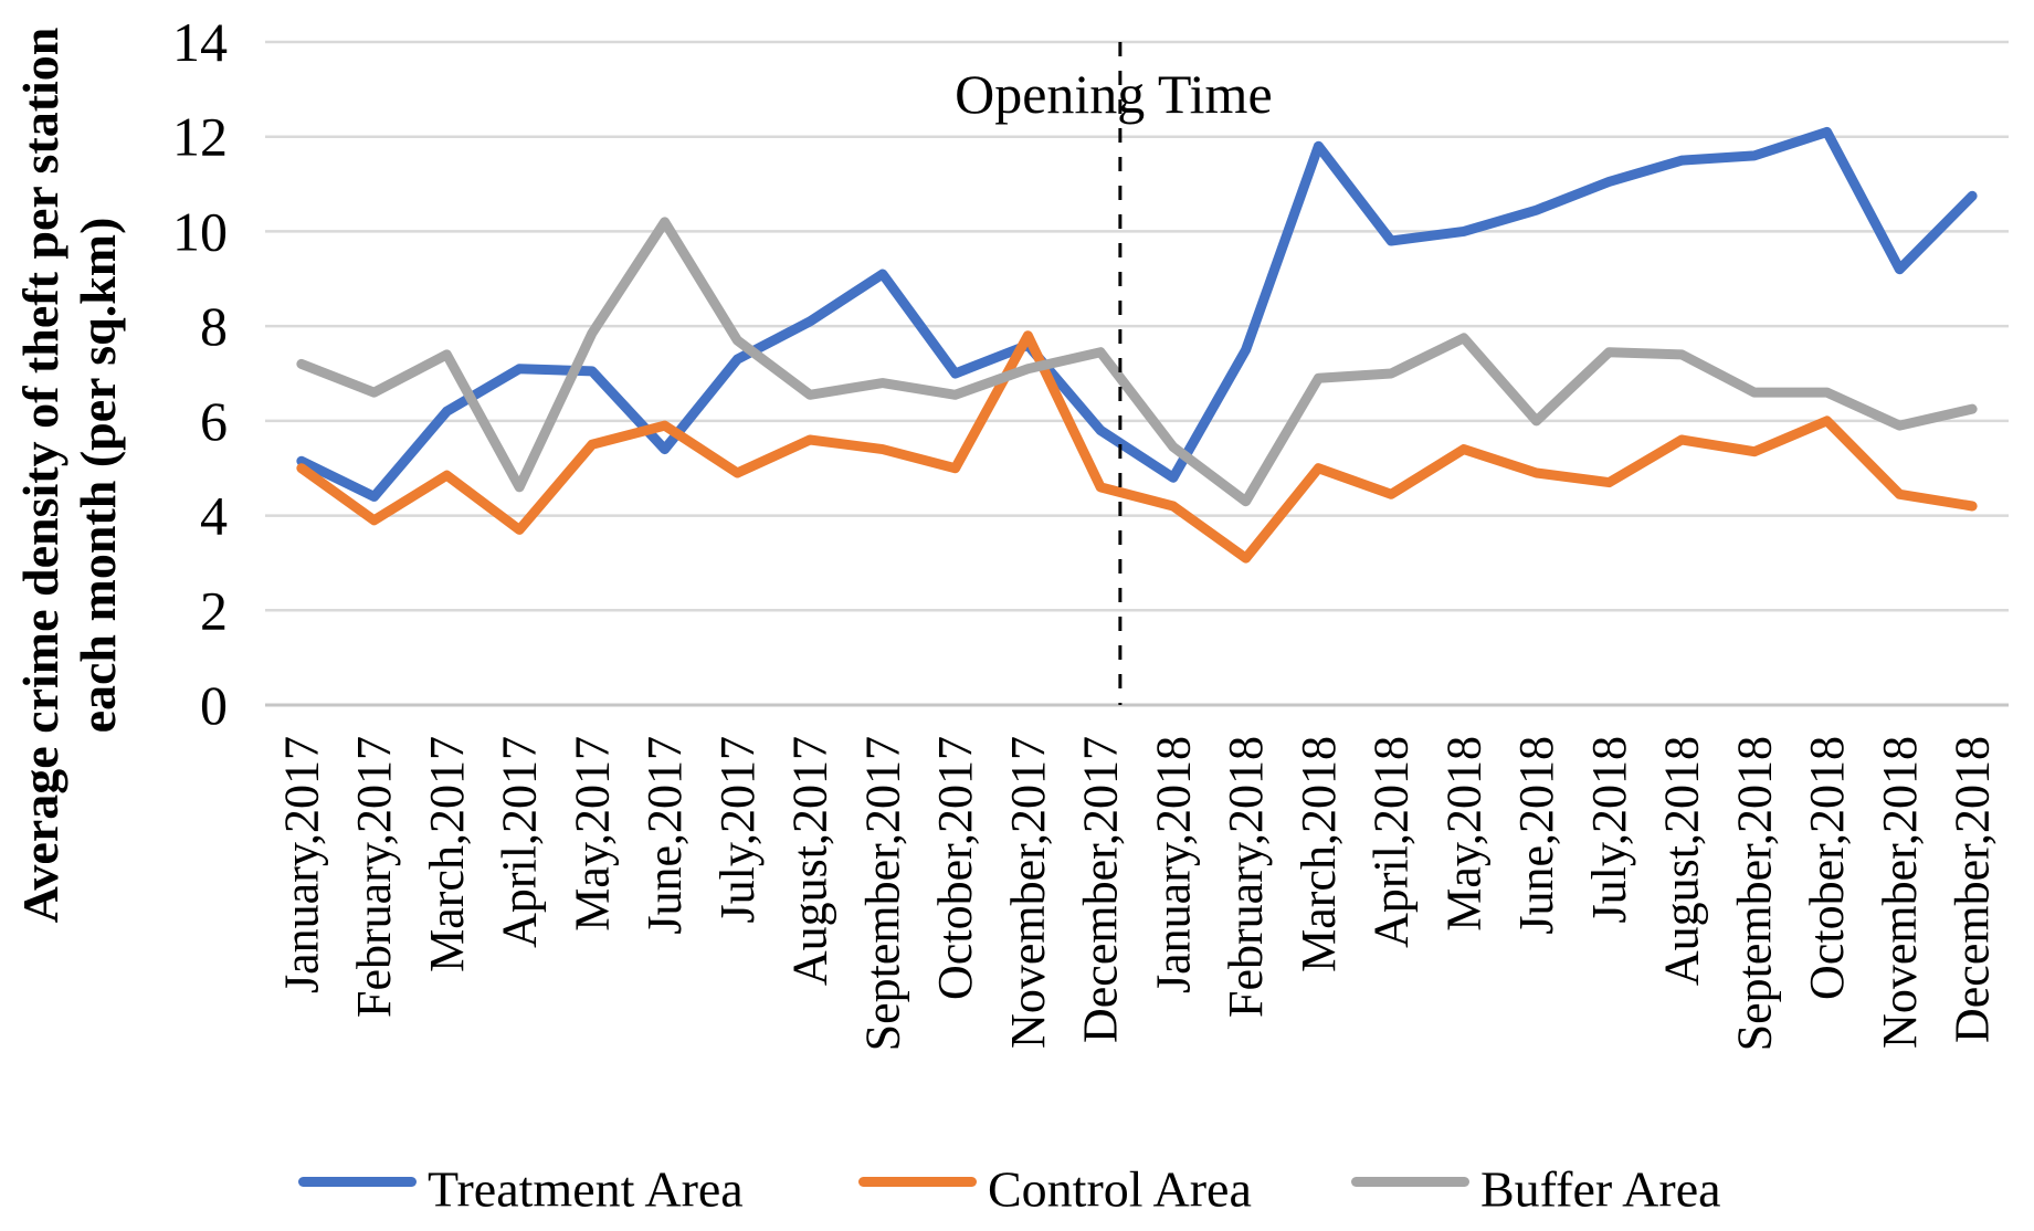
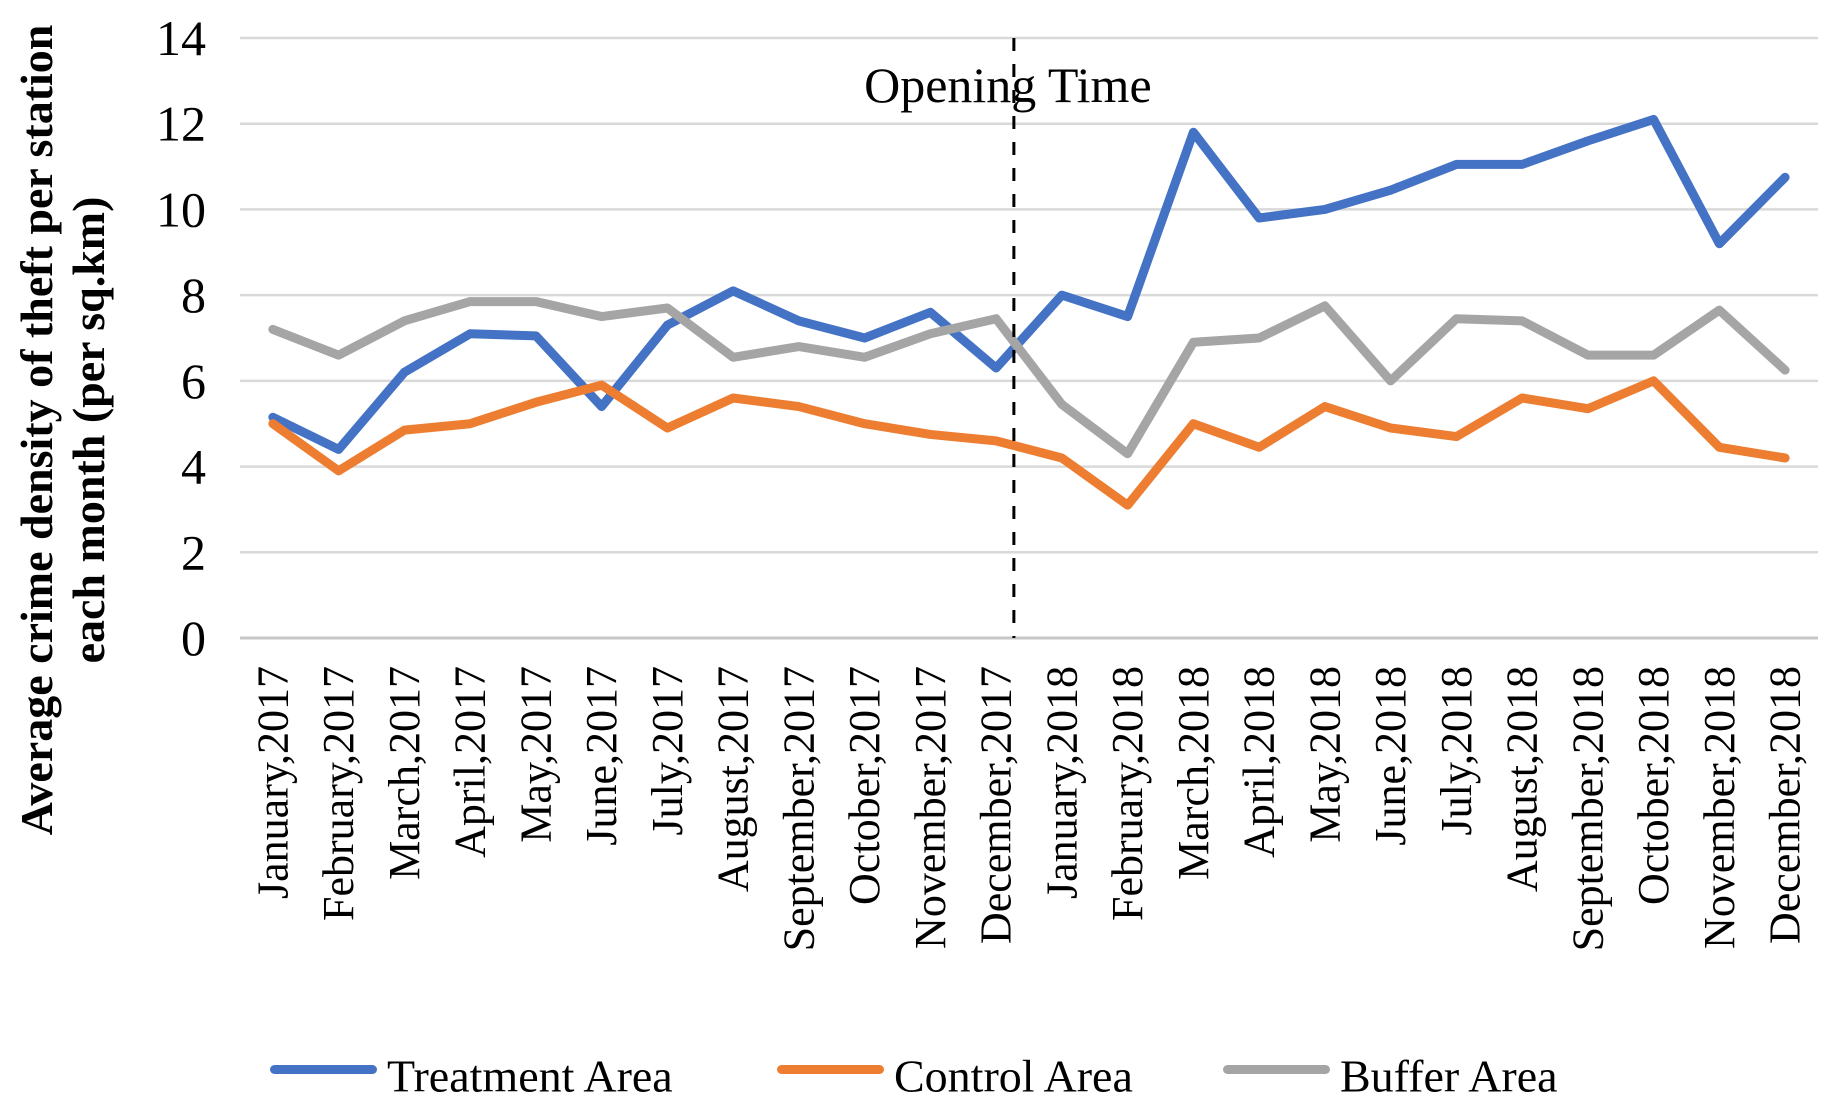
Control Area/April,2017: 3.7 -> 5.0
Buffer Area/April,2017: 4.6 -> 7.8
Buffer Area/June,2017: 10.2 -> 7.5
Treatment Area/September,2017: 9.1 -> 7.4
Control Area/November,2017: 7.8 -> 4.8
Treatment Area/December,2017: 5.8 -> 6.3
Treatment Area/January,2018: 4.8 -> 8.0
Treatment Area/August,2018: 11.5 -> 11.1
Buffer Area/November,2018: 5.9 -> 7.7
